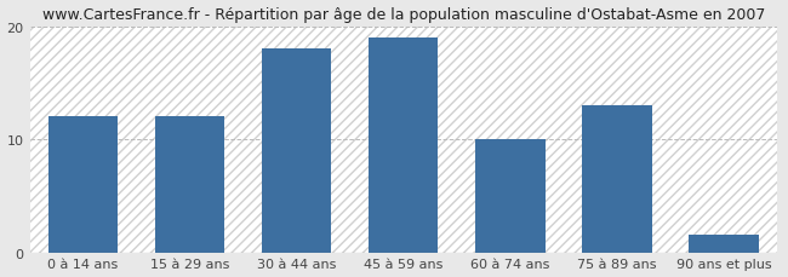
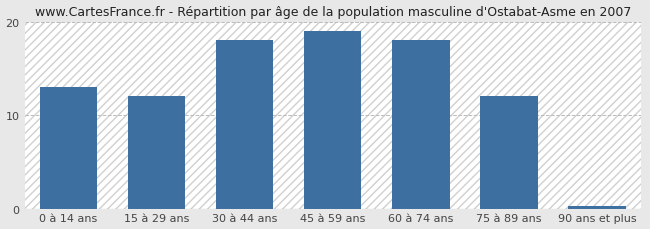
0 à 14 ans: 12.0 -> 13.0
60 à 74 ans: 10.0 -> 18.0
75 à 89 ans: 13.0 -> 12.0
90 ans et plus: 1.6 -> 0.3
